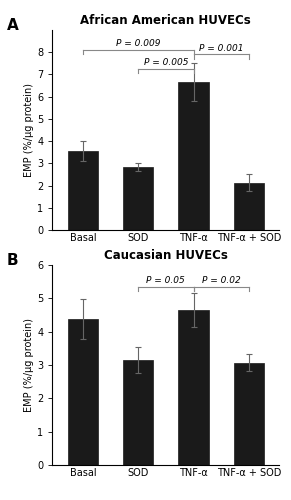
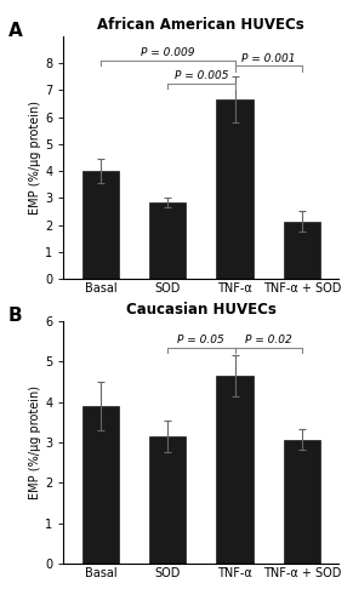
African American HUVECs/Basal: 3.57 -> 4.00
Caucasian HUVECs/Basal: 4.38 -> 3.90
